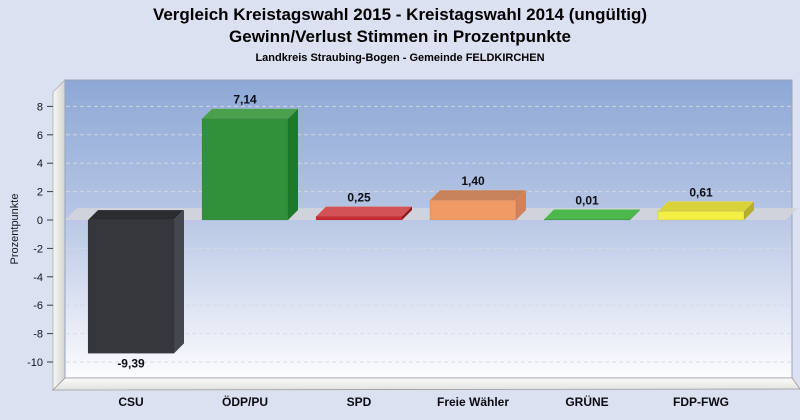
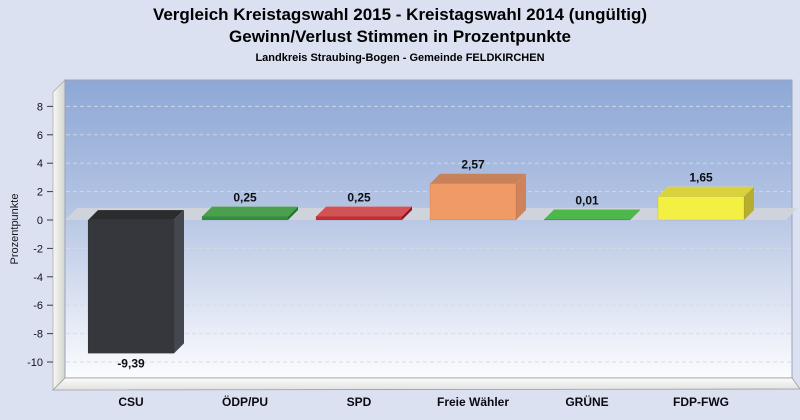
ÖDP/PU: 7,14 -> 0,25
Freie Wähler: 1,40 -> 2,57
FDP-FWG: 0,61 -> 1,65
